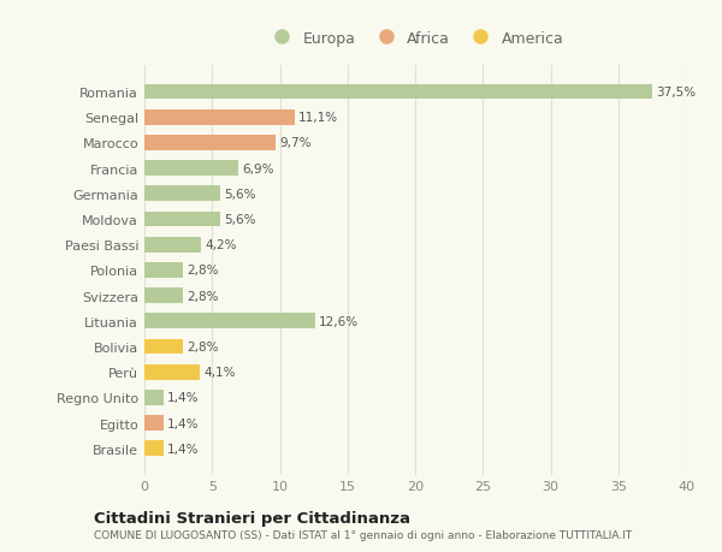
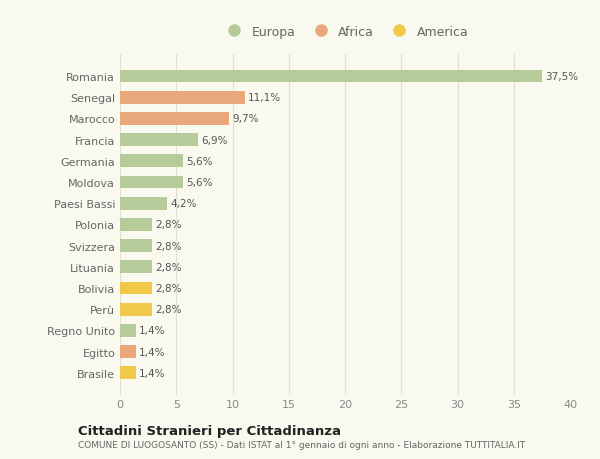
Lituania: 12,6% -> 2,8%
Perù: 4,1% -> 2,8%
